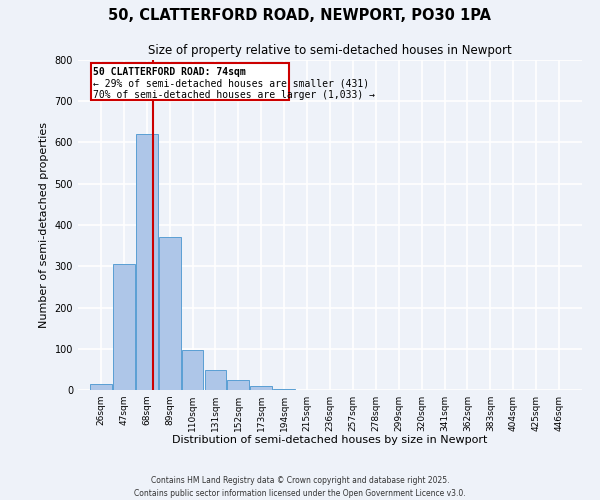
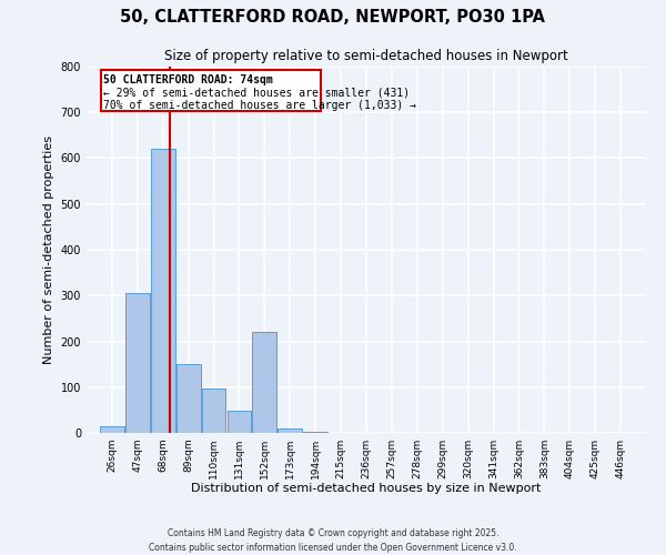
89sqm: 370 -> 150
152sqm: 25 -> 220
